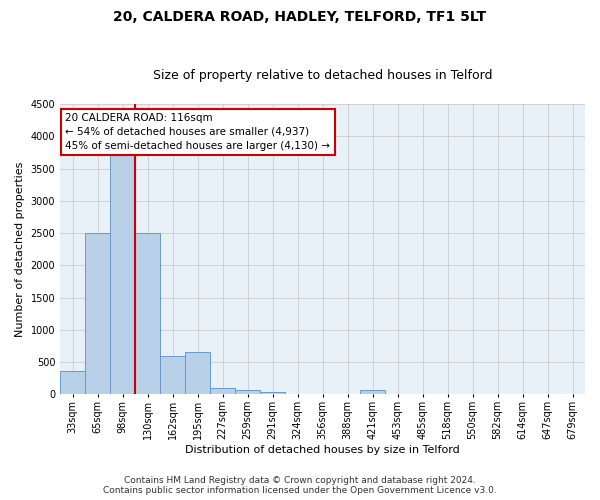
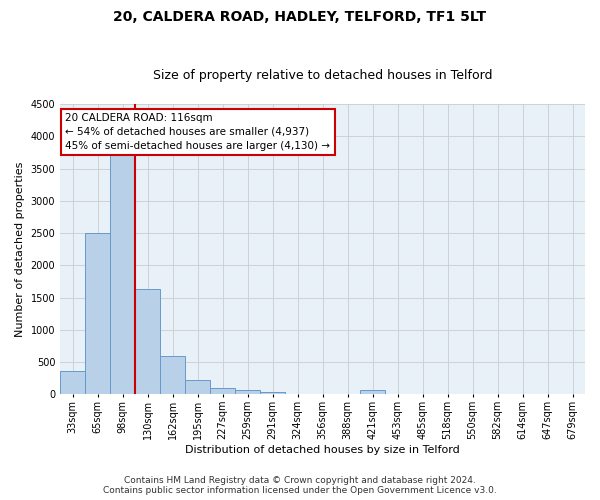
130sqm: 2500 -> 1630
195sqm: 660 -> 230
